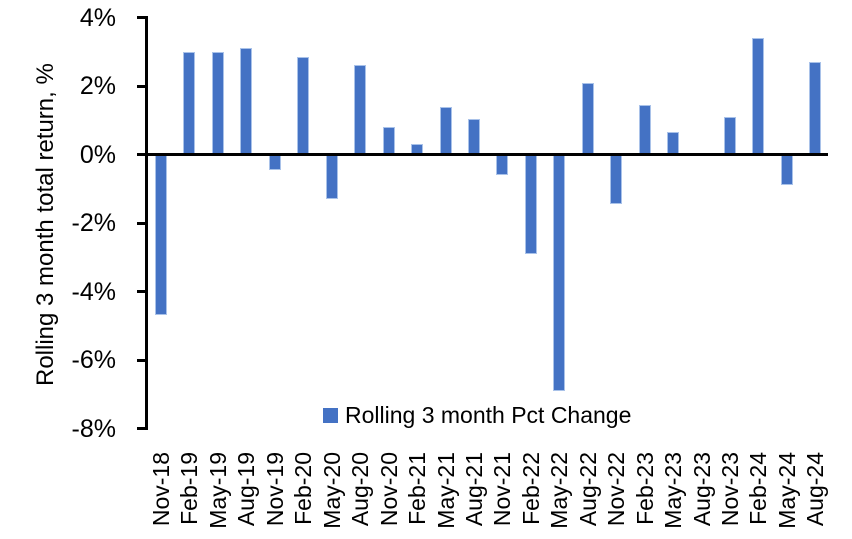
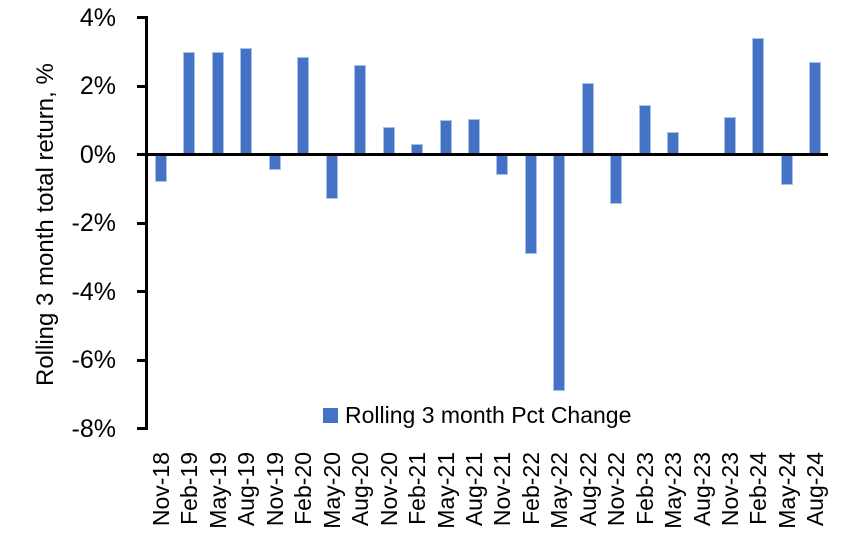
Nov-18: -4.7% -> -0.8%
May-21: 1.4% -> 1.0%
